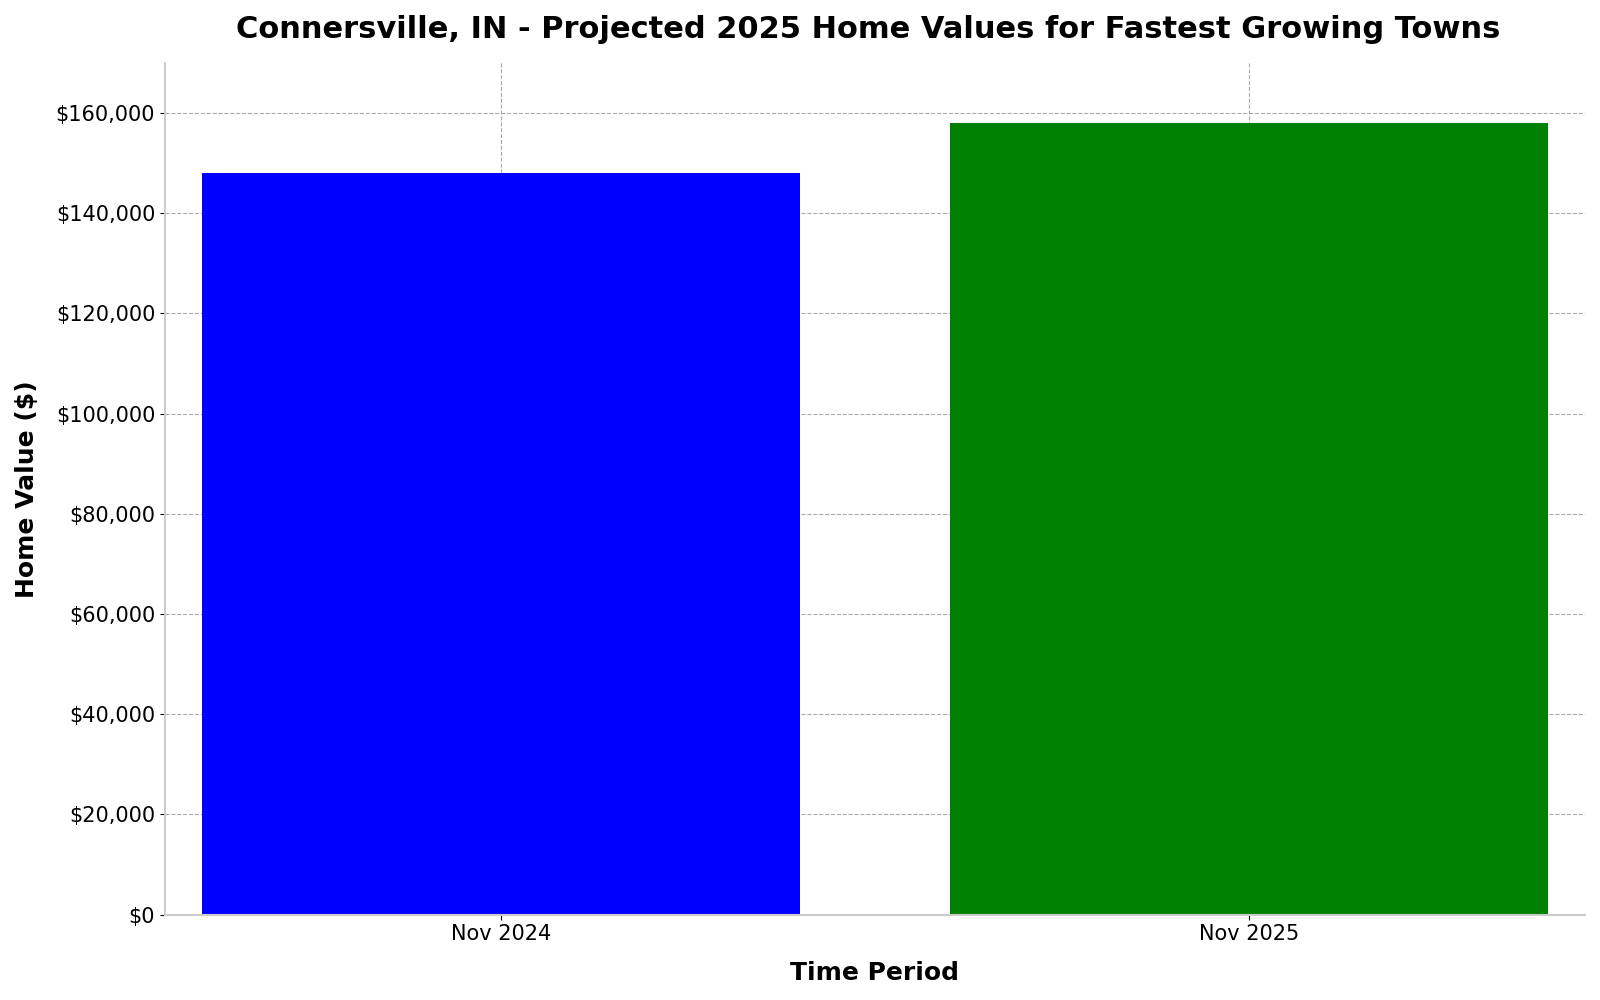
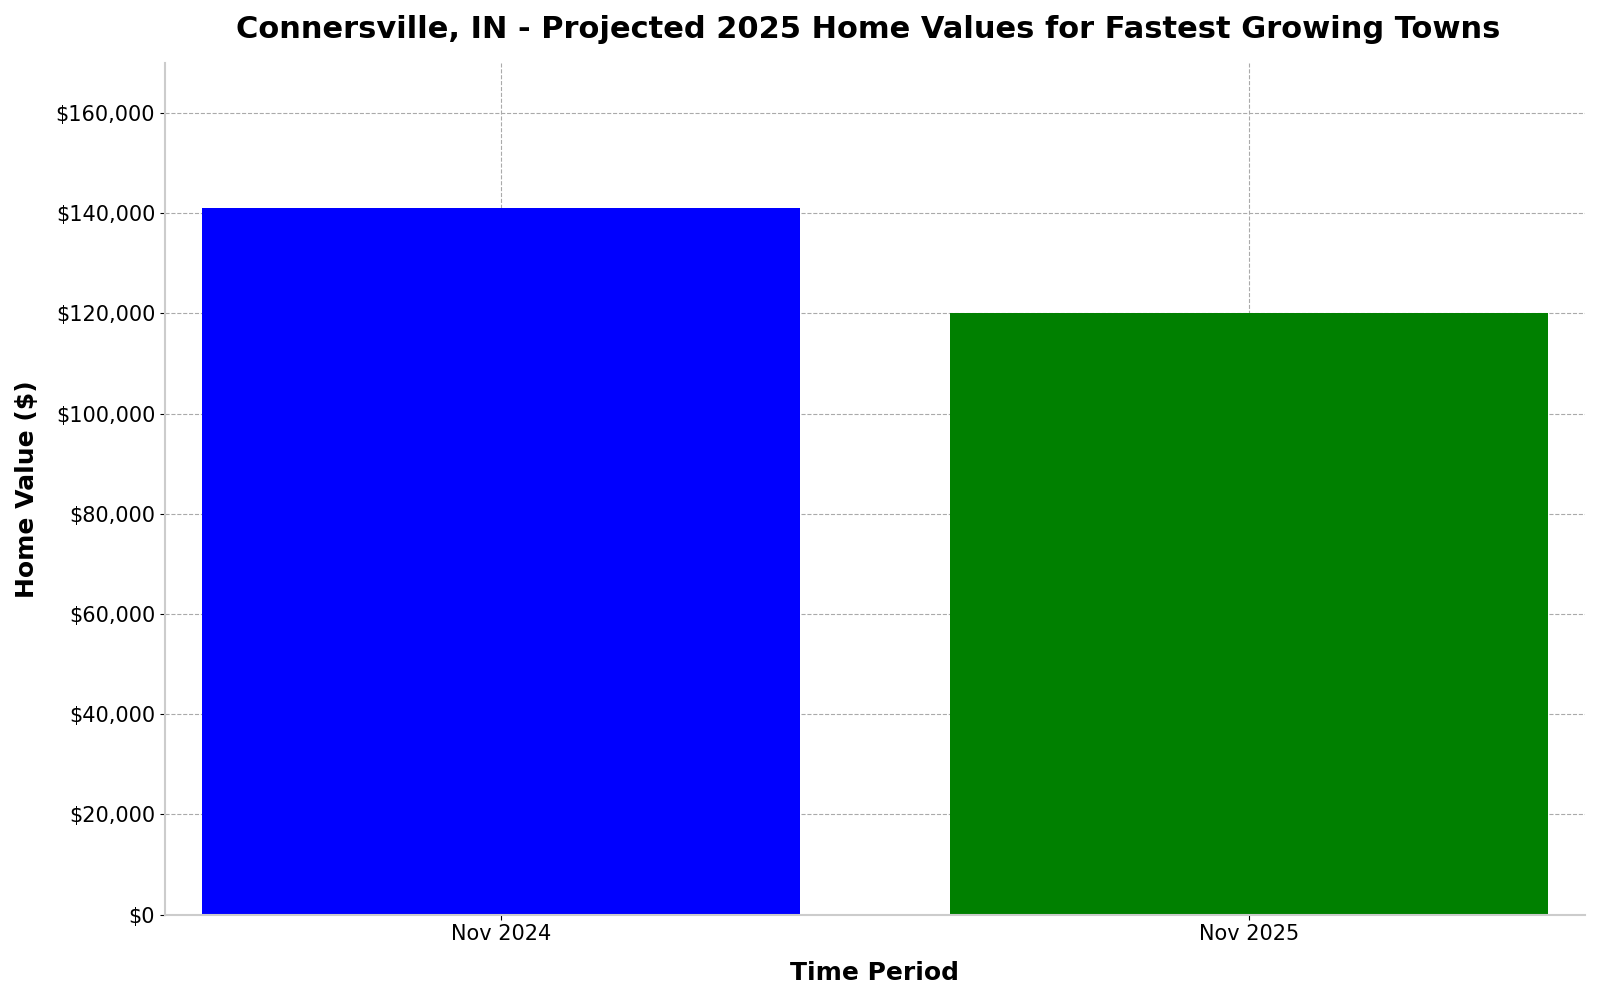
Nov 2024: $148,000 -> $141,000
Nov 2025: $158,000 -> $120,000
